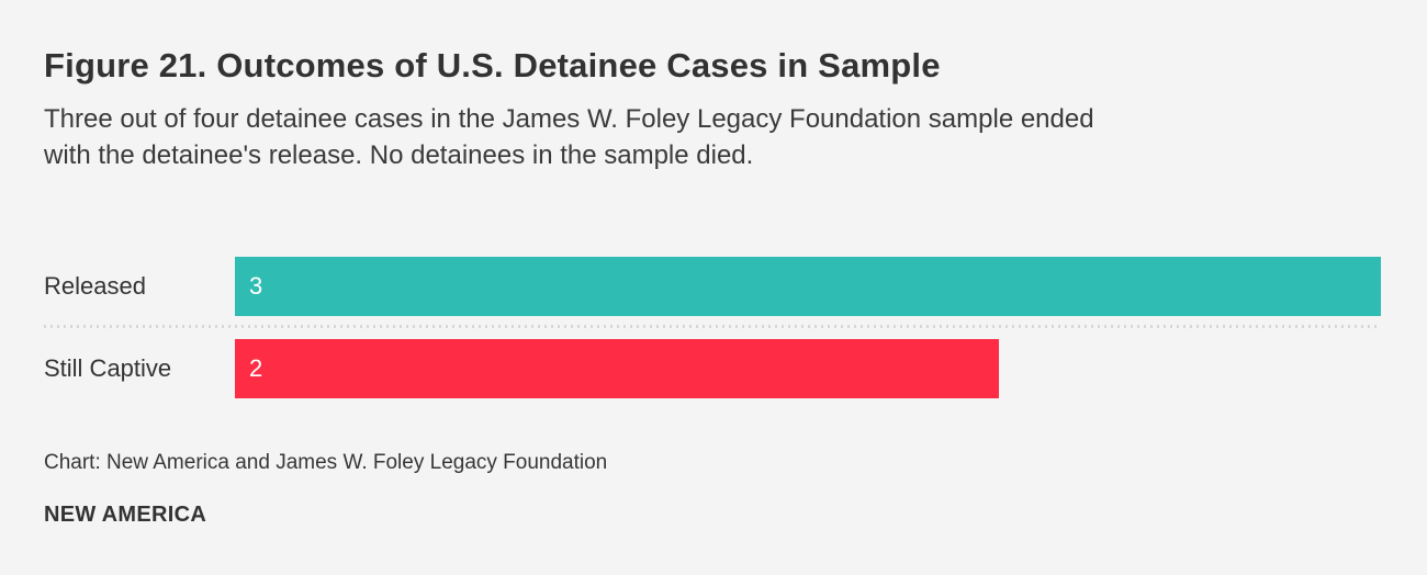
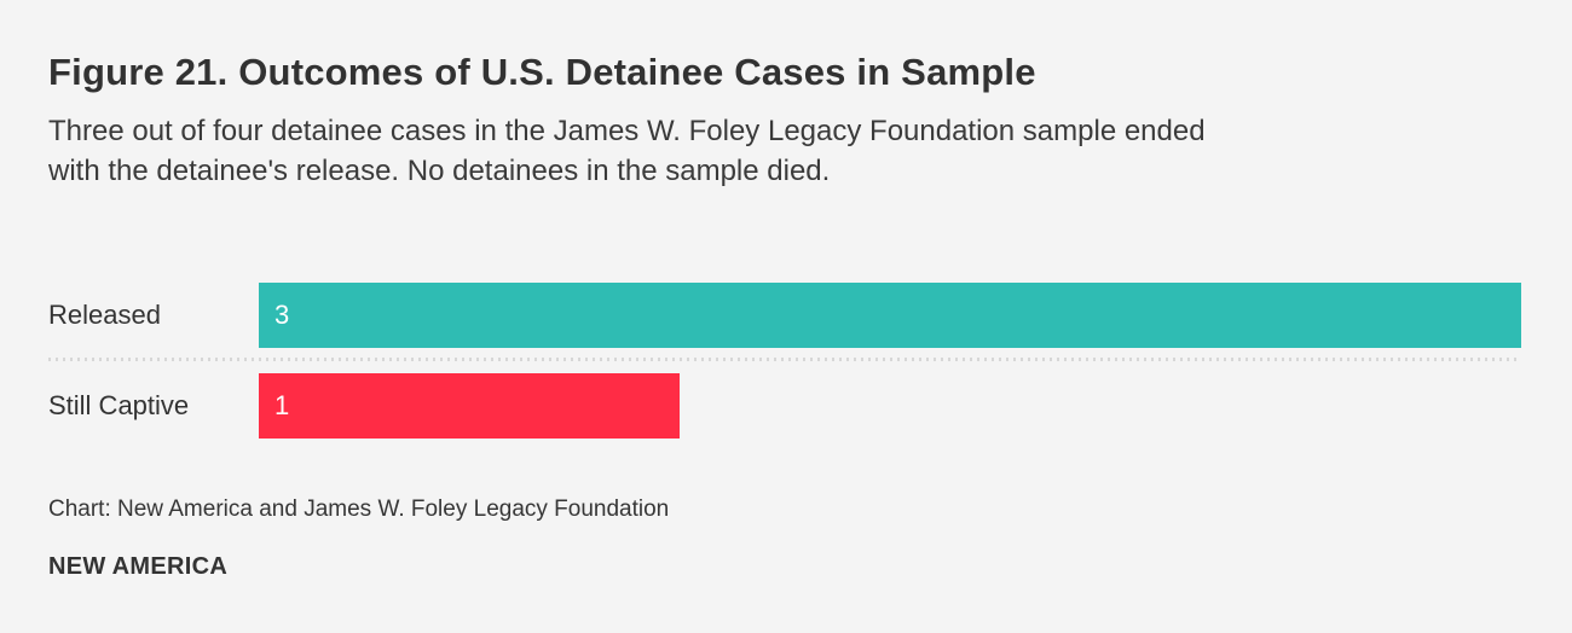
Still Captive: 2 -> 1
